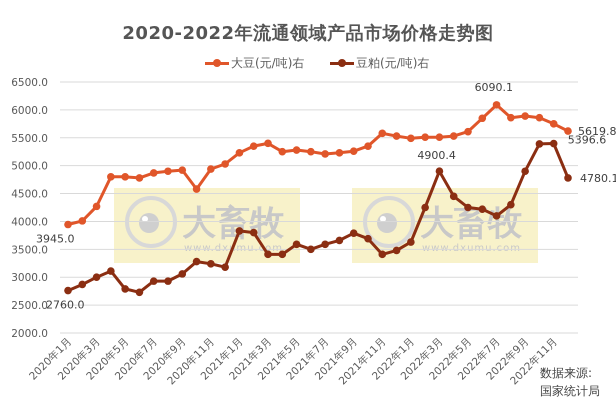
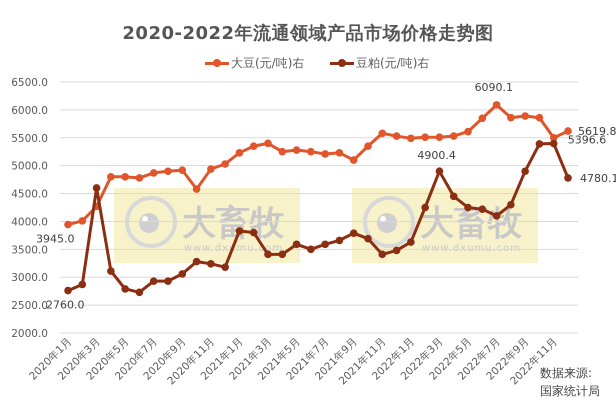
豆粕(元/吨)右/2020年3月: 3000 -> 4600
大豆(元/吨)右/2021年9月: 5300 -> 5100
大豆(元/吨)右/2022年11月: 5800 -> 5500
